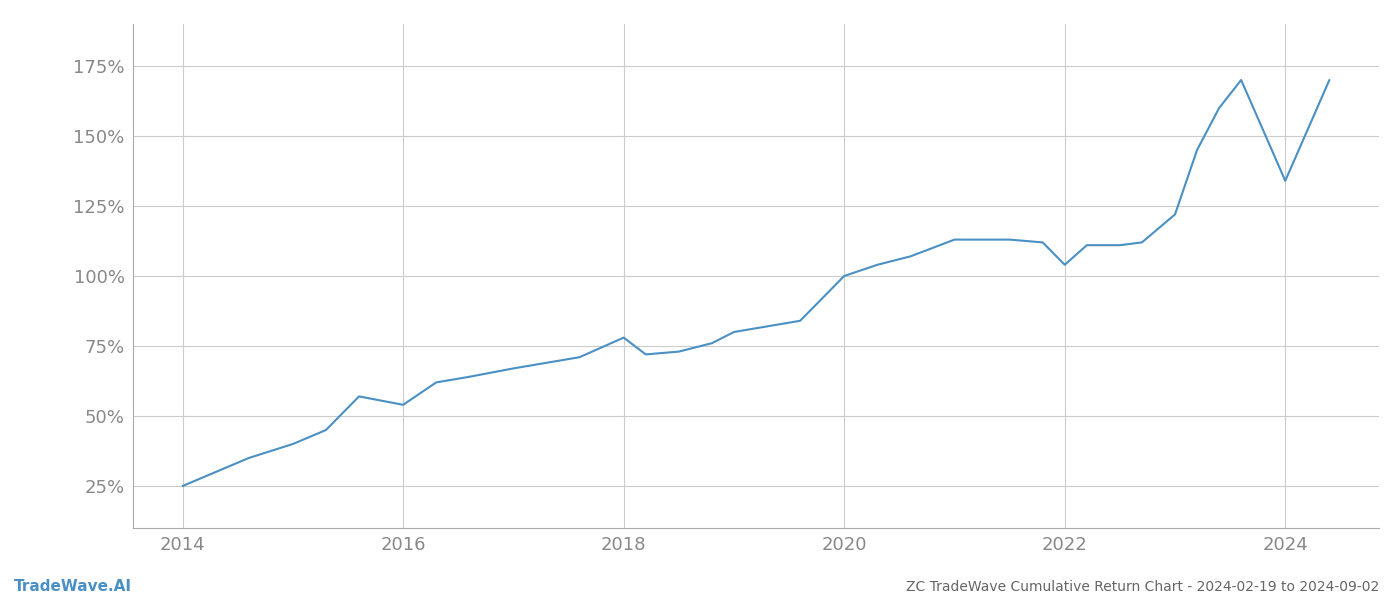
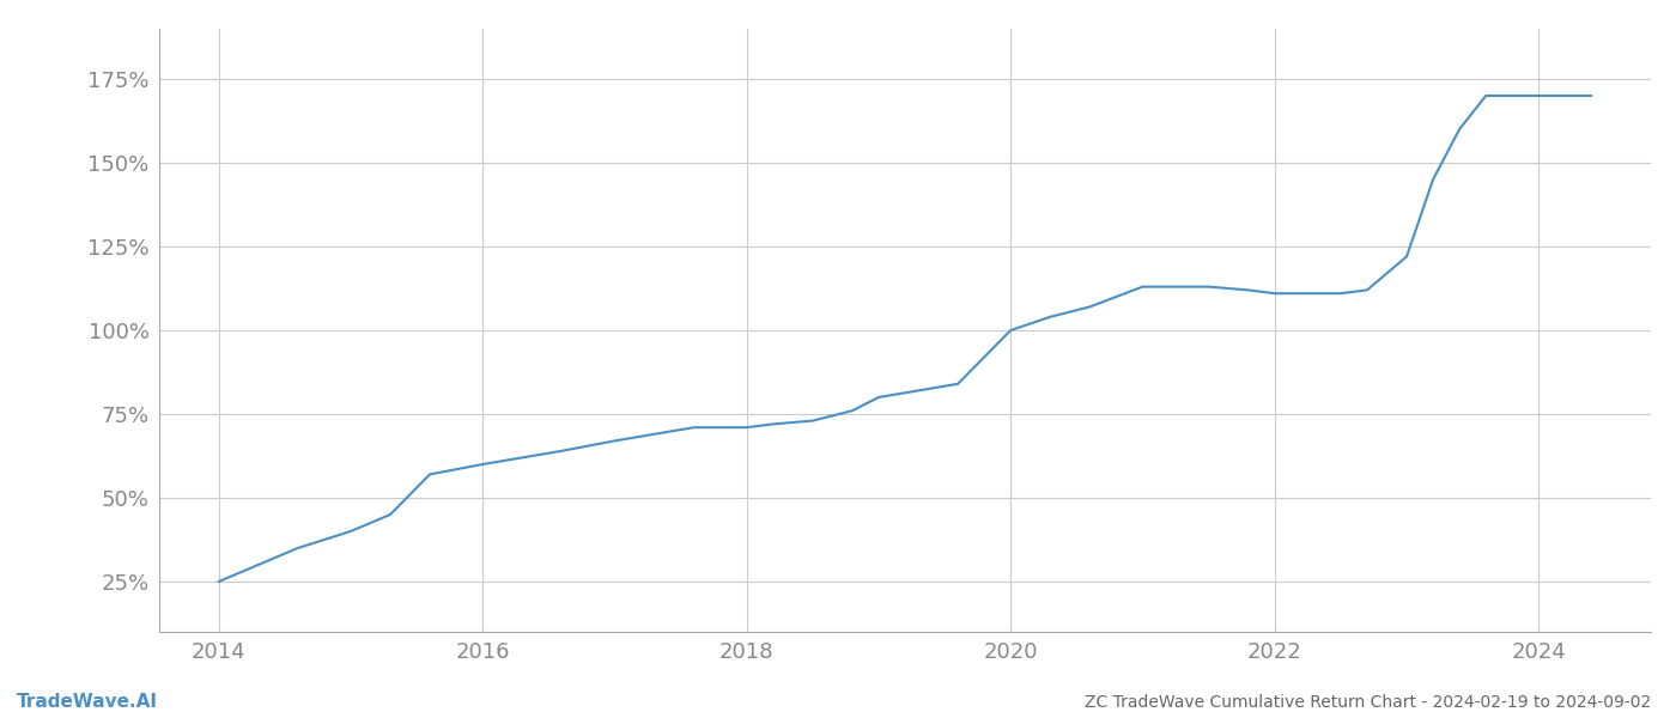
2016: 54% -> 60%
2018: 78% -> 71%
2022: 104% -> 111%
2024: 134% -> 170%
